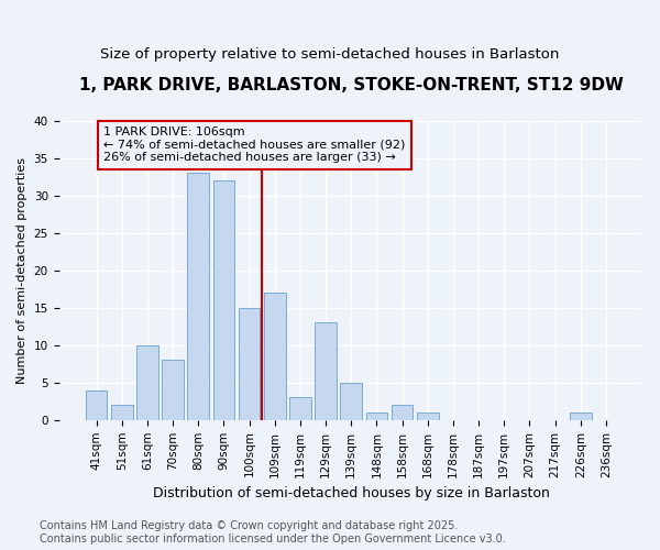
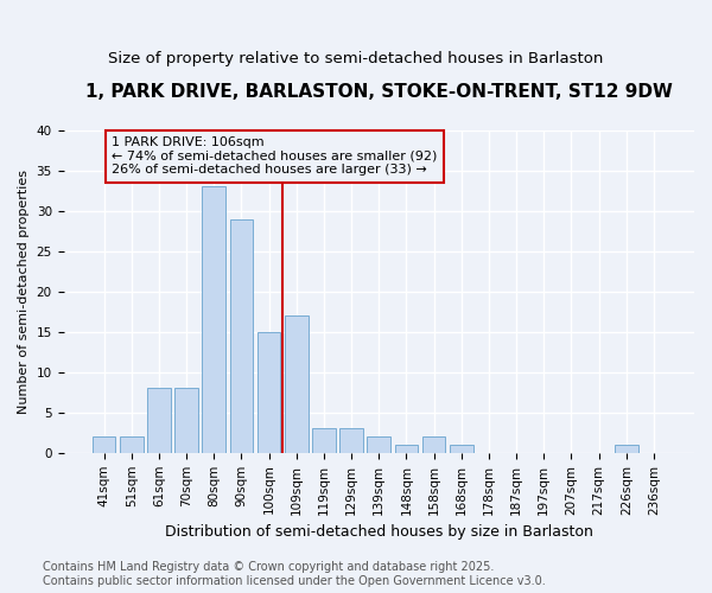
41sqm: 4 -> 2
61sqm: 10 -> 8
90sqm: 32 -> 29
129sqm: 13 -> 3
139sqm: 5 -> 2
